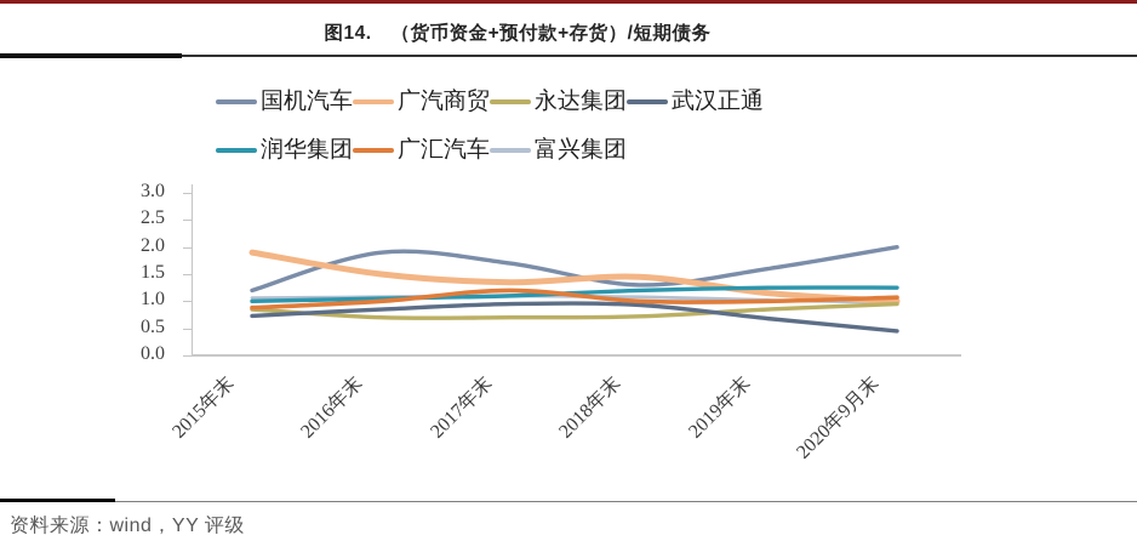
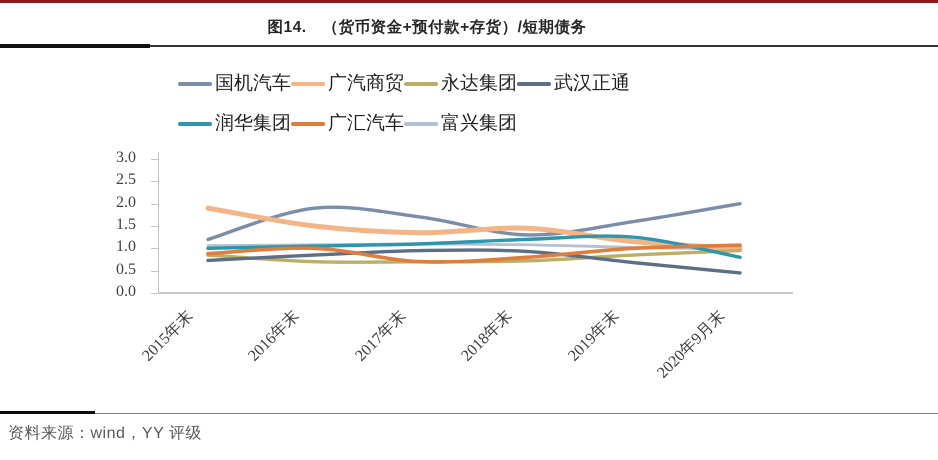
广汇汽车/2017年末: 1.2 -> 0.7
广汇汽车/2018年末: 1.0 -> 0.8
润华集团/2020年9月末: 1.2 -> 0.8
